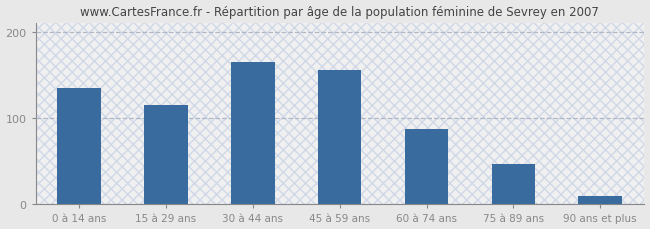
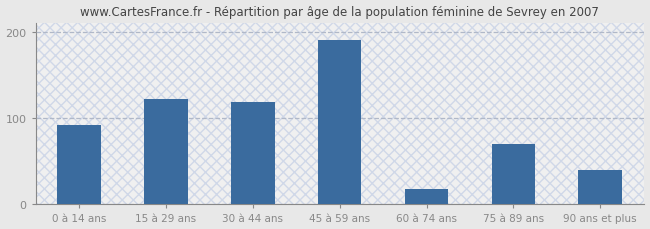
0 à 14 ans: 135 -> 92
15 à 29 ans: 115 -> 122
30 à 44 ans: 165 -> 118
45 à 59 ans: 155 -> 190
60 à 74 ans: 87 -> 18
75 à 89 ans: 47 -> 70
90 ans et plus: 10 -> 40
